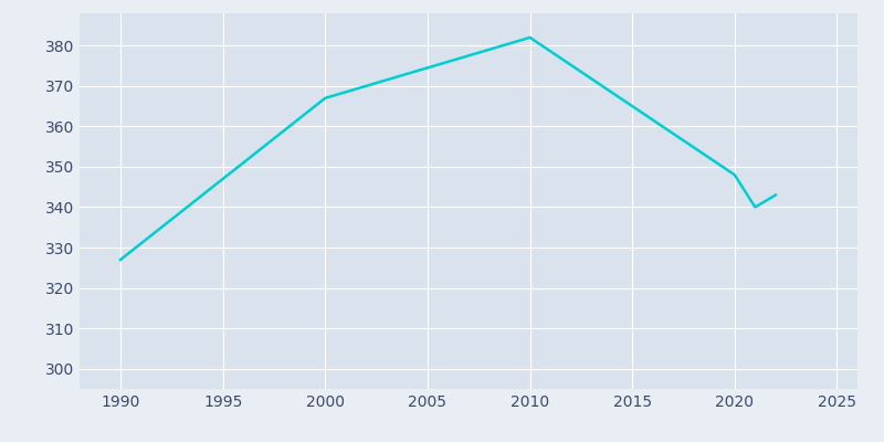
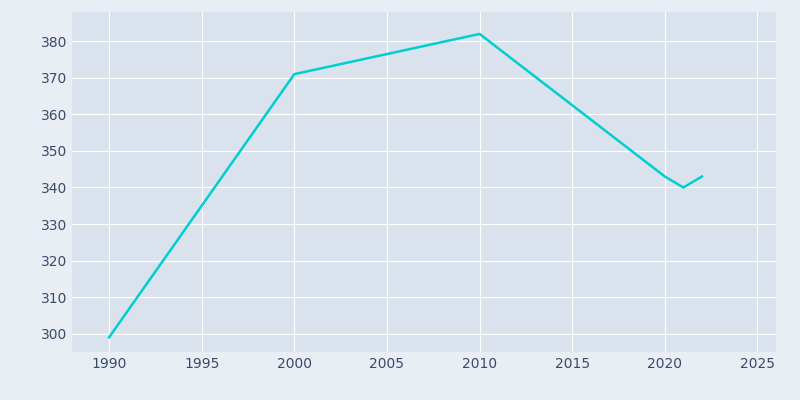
1990: 327 -> 299
2000: 367 -> 371
2020: 348 -> 343
